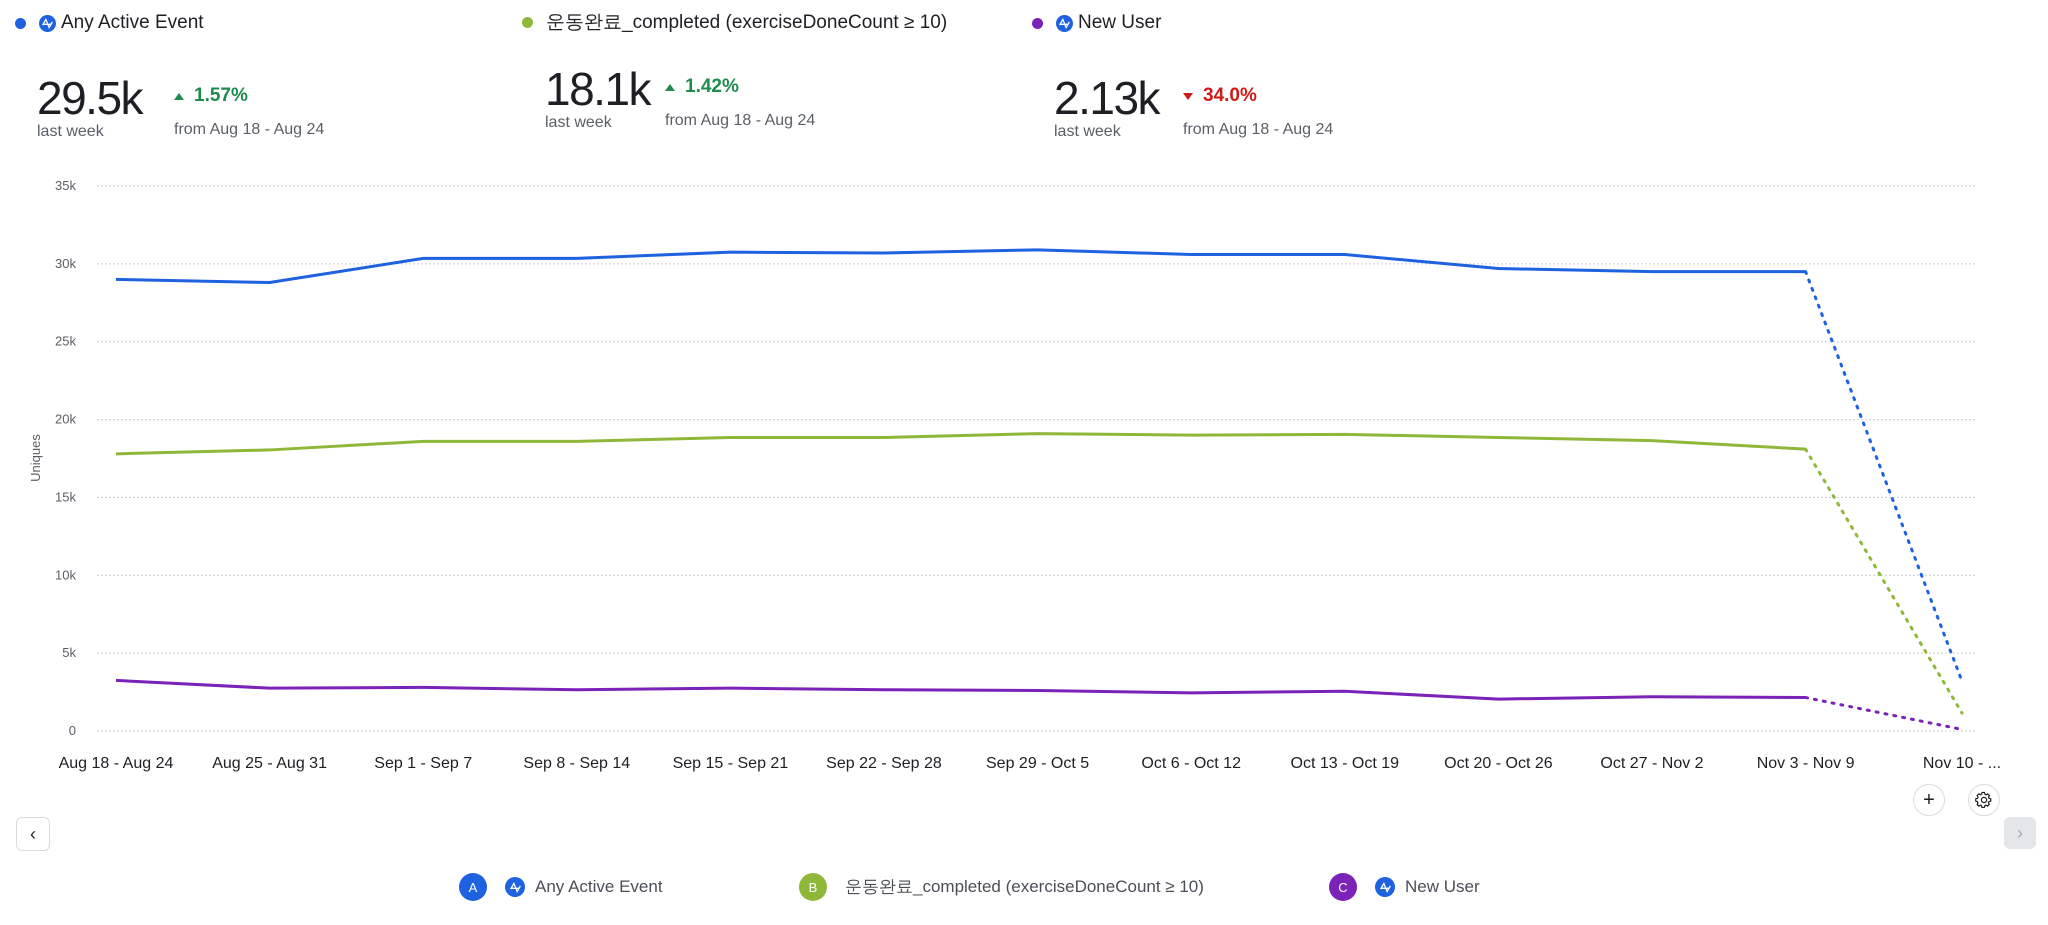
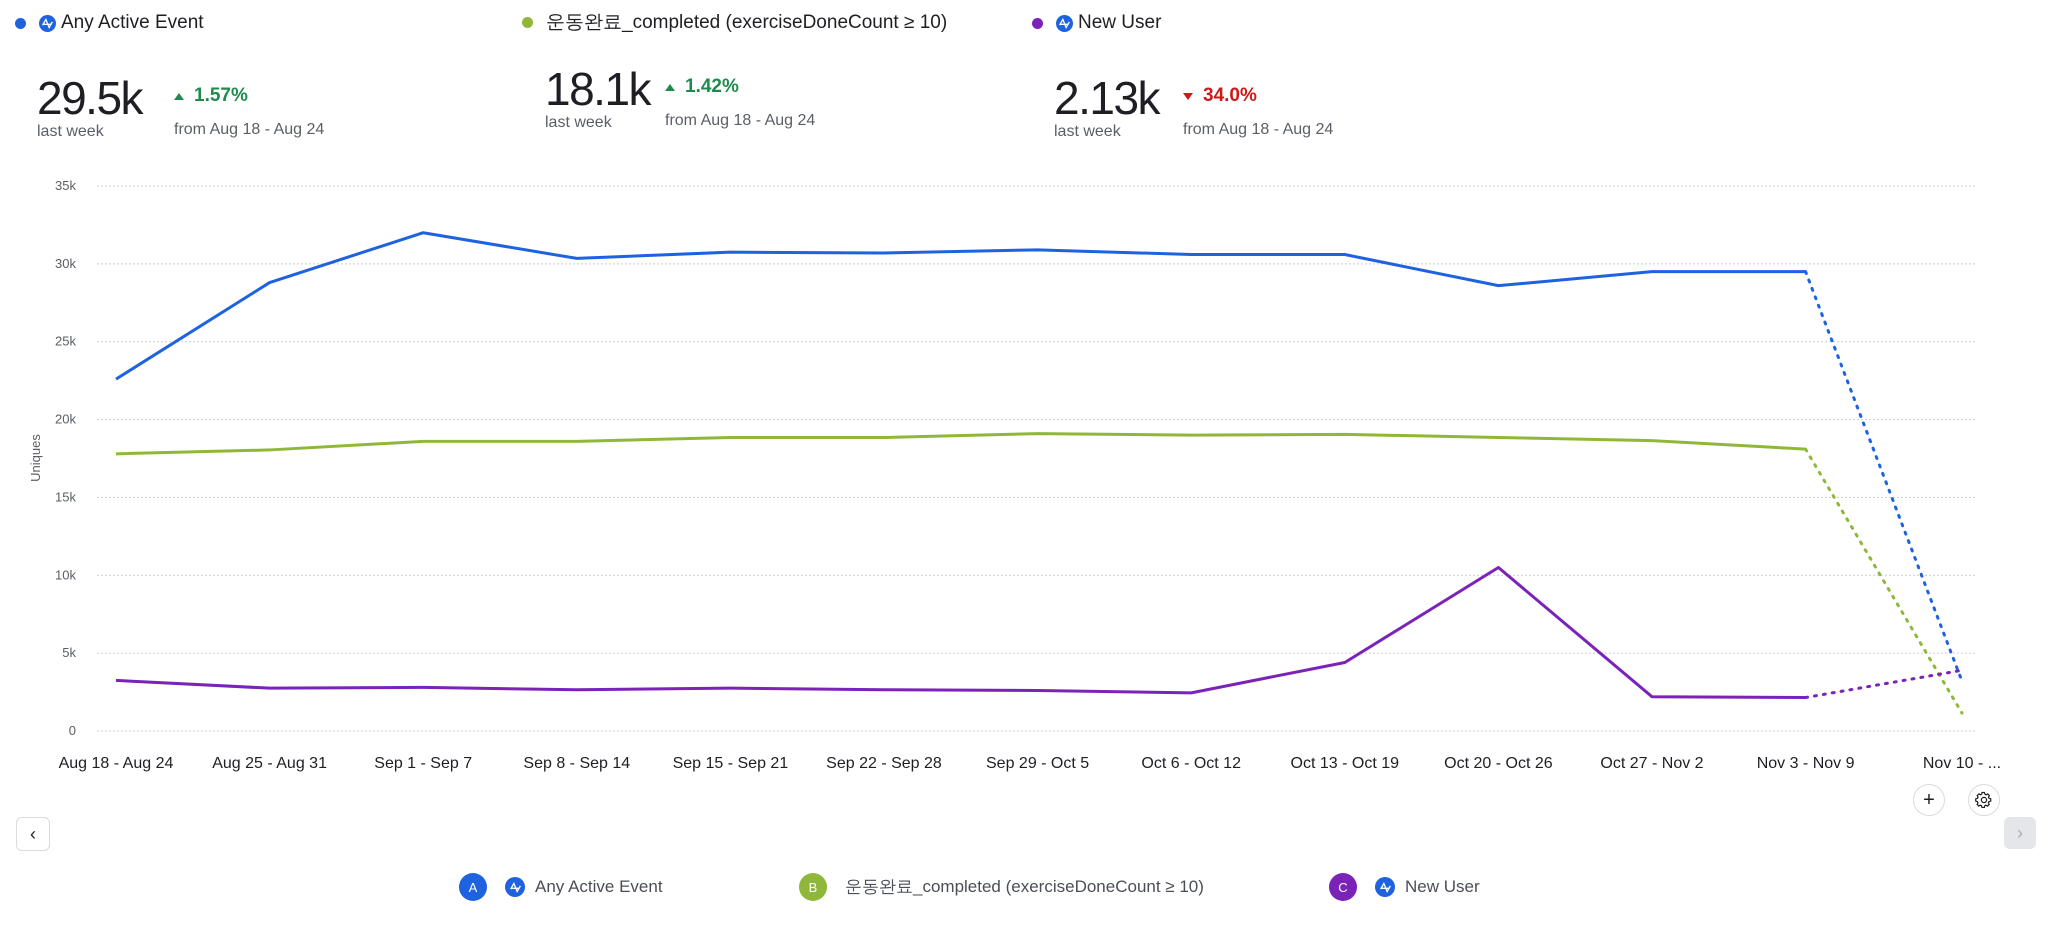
Any Active Event/Aug 18 - Aug 24: 29.0k -> 22.6k
Any Active Event/Sep 1 - Sep 7: 30.4k -> 32.0k
New User/Oct 13 - Oct 19: 2.6k -> 4.4k
Any Active Event/Oct 20 - Oct 26: 29.7k -> 28.6k
New User/Oct 20 - Oct 26: 2.0k -> 10.5k
New User/Nov 10 - ...: 0.1k -> 3.9k
